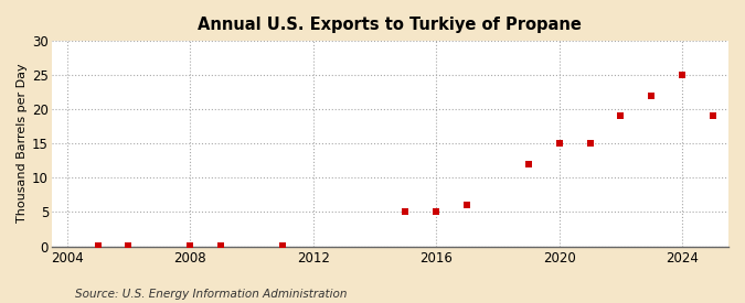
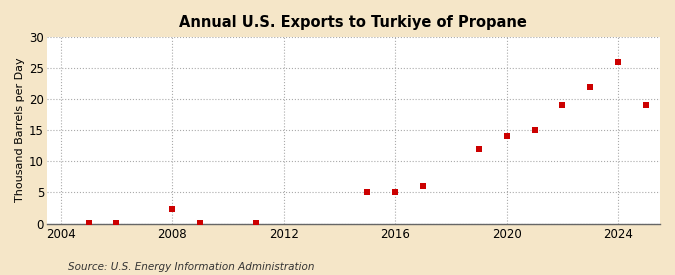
2008: 0.1 -> 2.4
2020: 15.0 -> 14.0
2024: 25.0 -> 26.0
